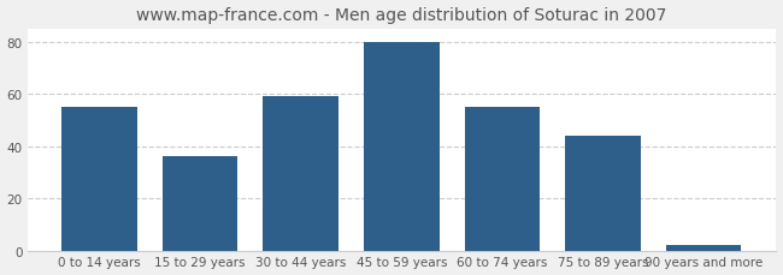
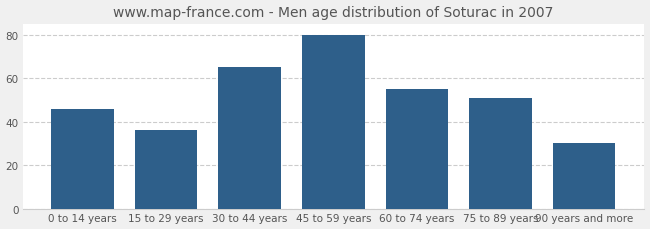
0 to 14 years: 55 -> 46
30 to 44 years: 59 -> 65
75 to 89 years: 44 -> 51
90 years and more: 2 -> 30
